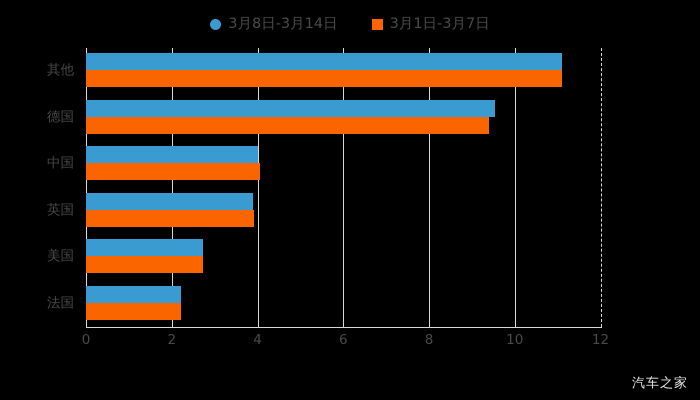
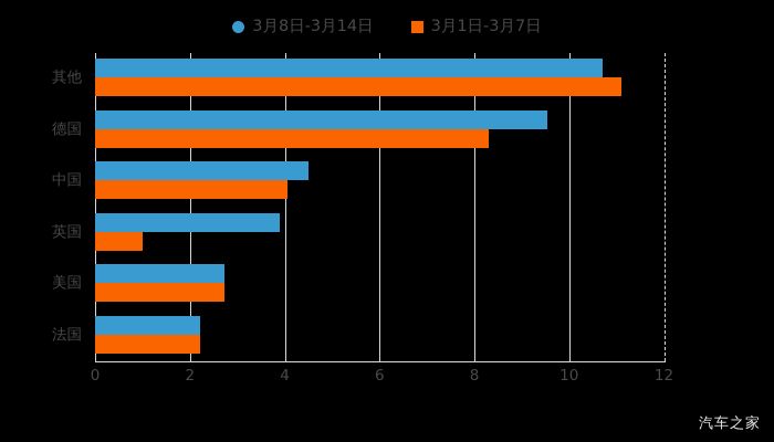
3月8日-3月14日/其他: 11.1 -> 10.7
3月1日-3月7日/德国: 9.4 -> 8.3
3月8日-3月14日/中国: 4.0 -> 4.5
3月1日-3月7日/英国: 3.9 -> 1.0
